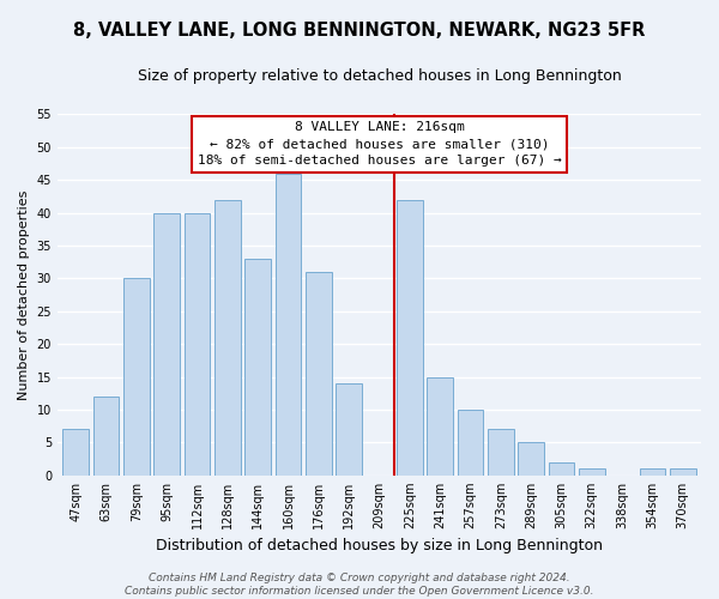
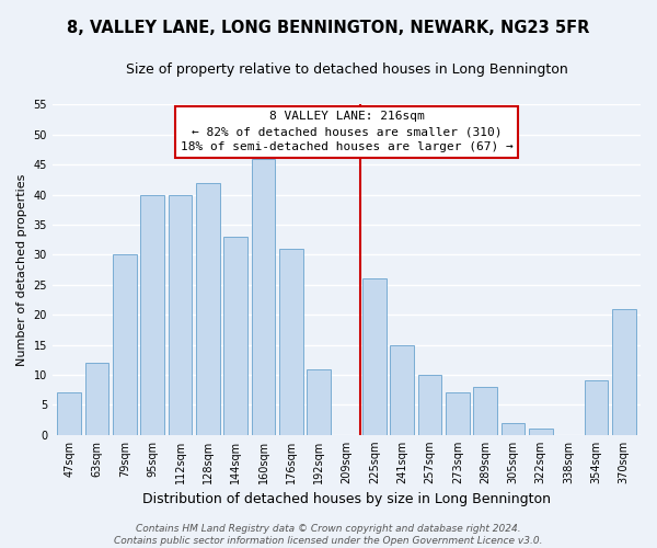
192sqm: 14 -> 11
225sqm: 42 -> 26
289sqm: 5 -> 8
354sqm: 1 -> 9
370sqm: 1 -> 21
